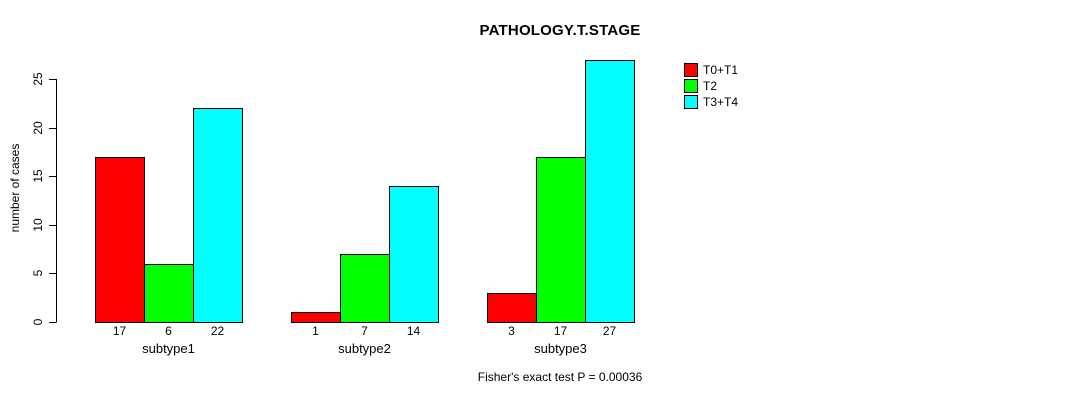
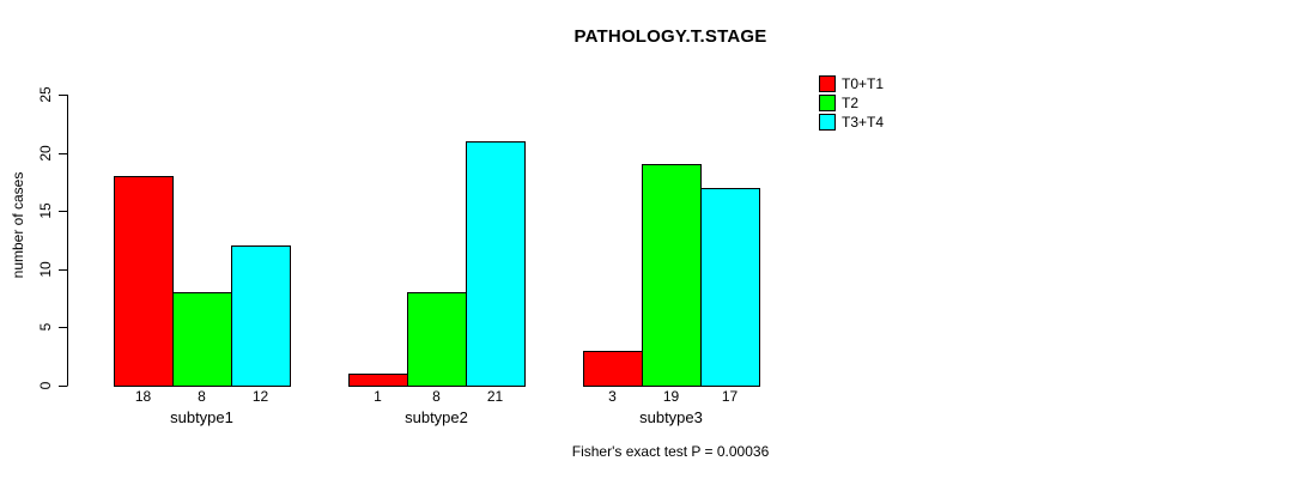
T0+T1/subtype1: 17 -> 18
T2/subtype1: 6 -> 8
T3+T4/subtype1: 22 -> 12
T2/subtype2: 7 -> 8
T3+T4/subtype2: 14 -> 21
T2/subtype3: 17 -> 19
T3+T4/subtype3: 27 -> 17
